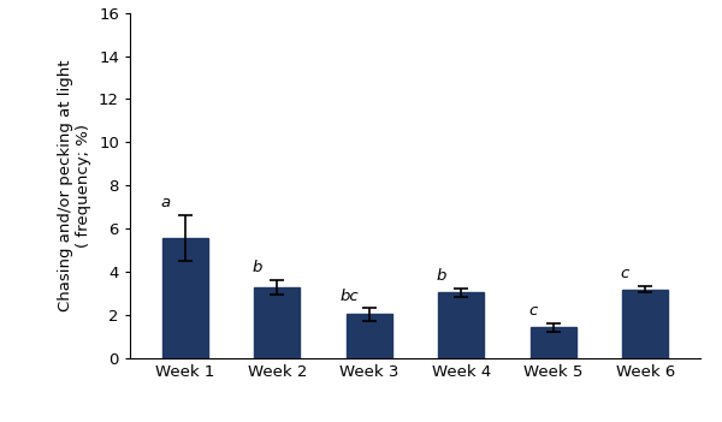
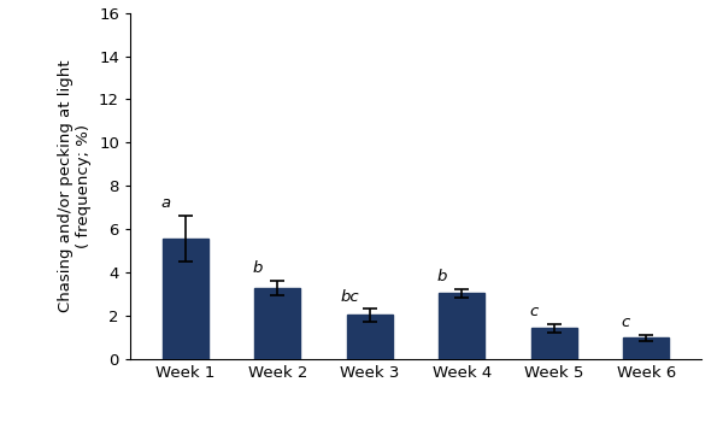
Week 6: 3.2 -> 1.0
